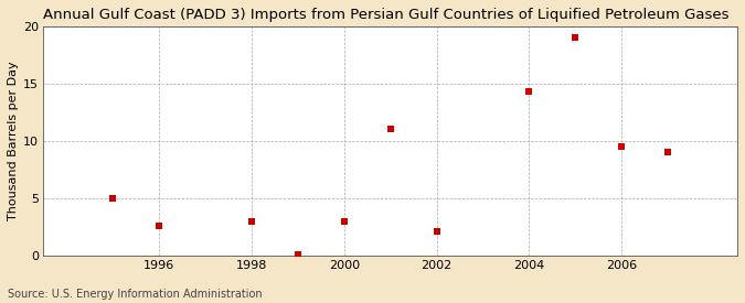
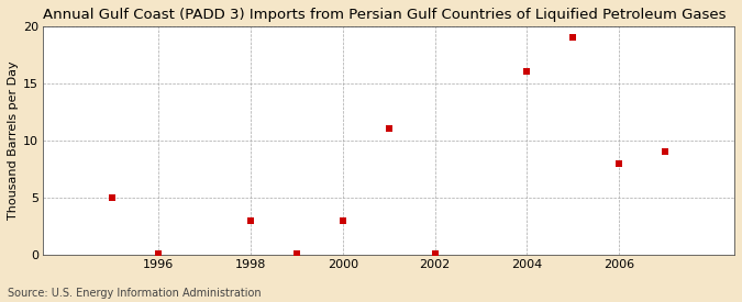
1996: 2.6 -> 0.1
2002: 2.1 -> 0.1
2004: 14.3 -> 16.0
2006: 9.5 -> 8.0
